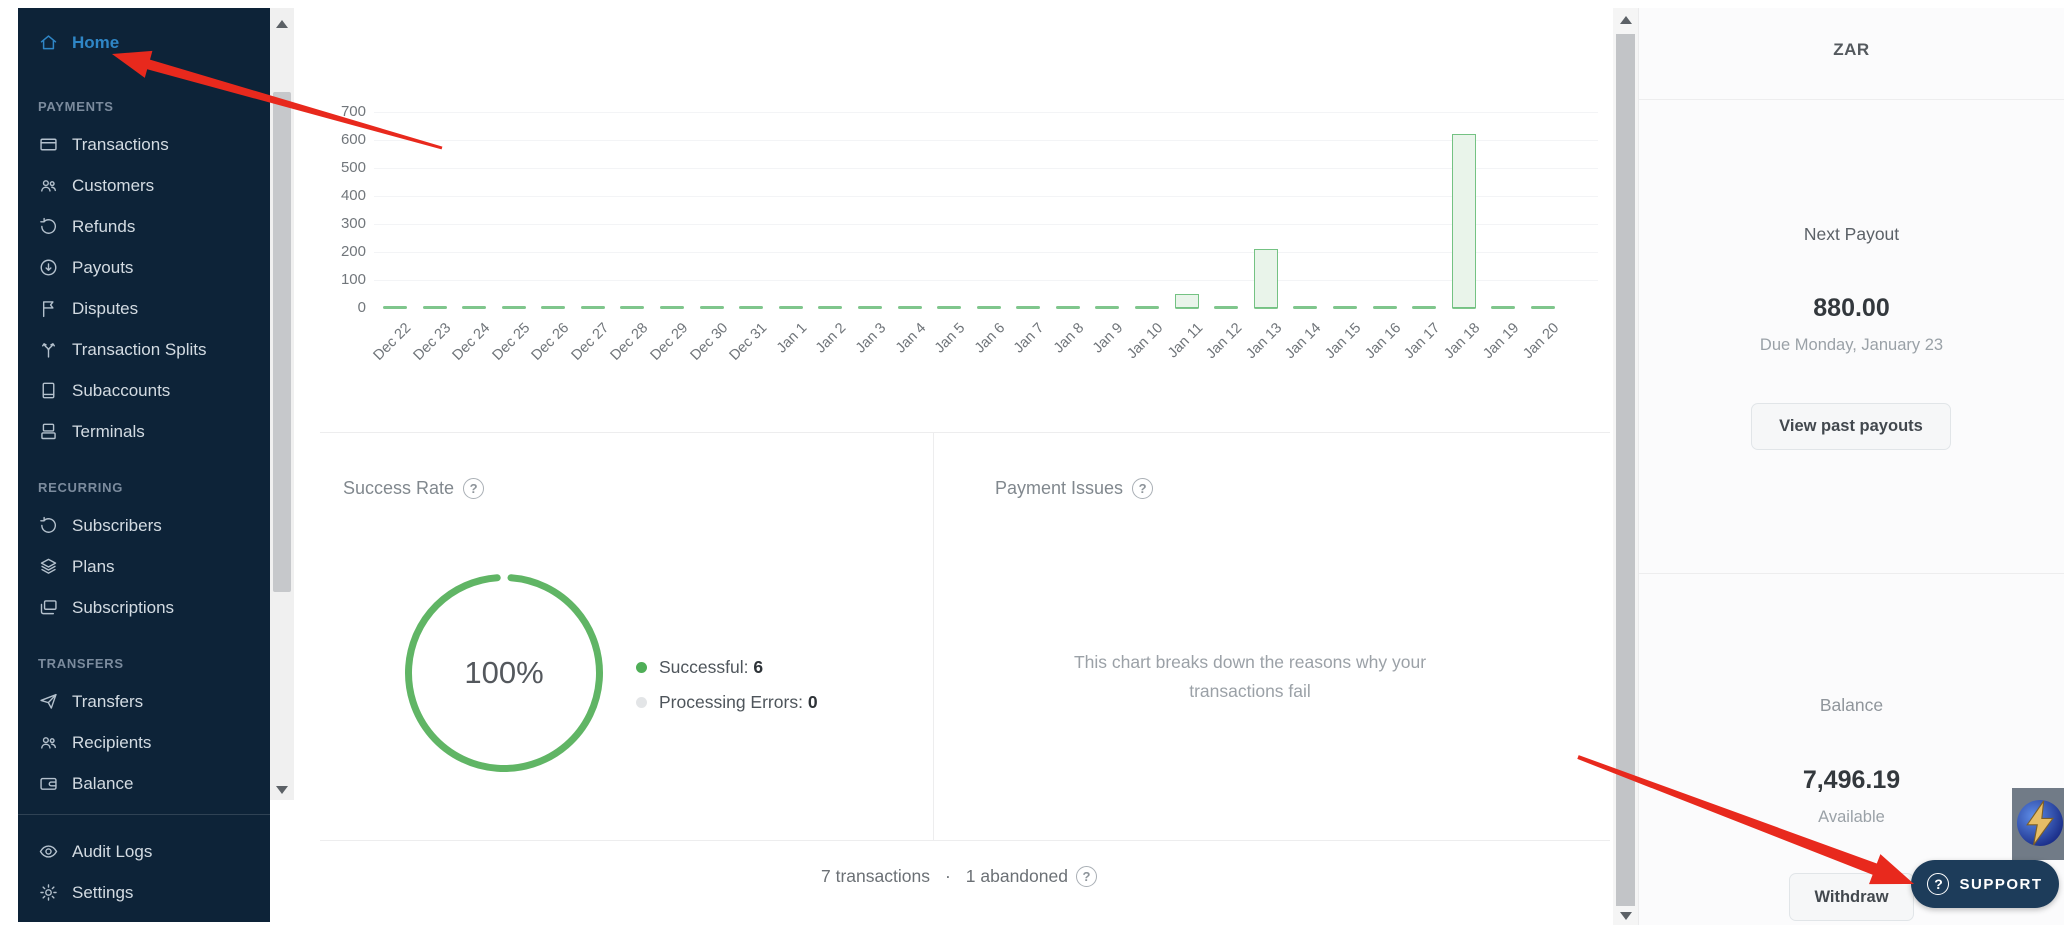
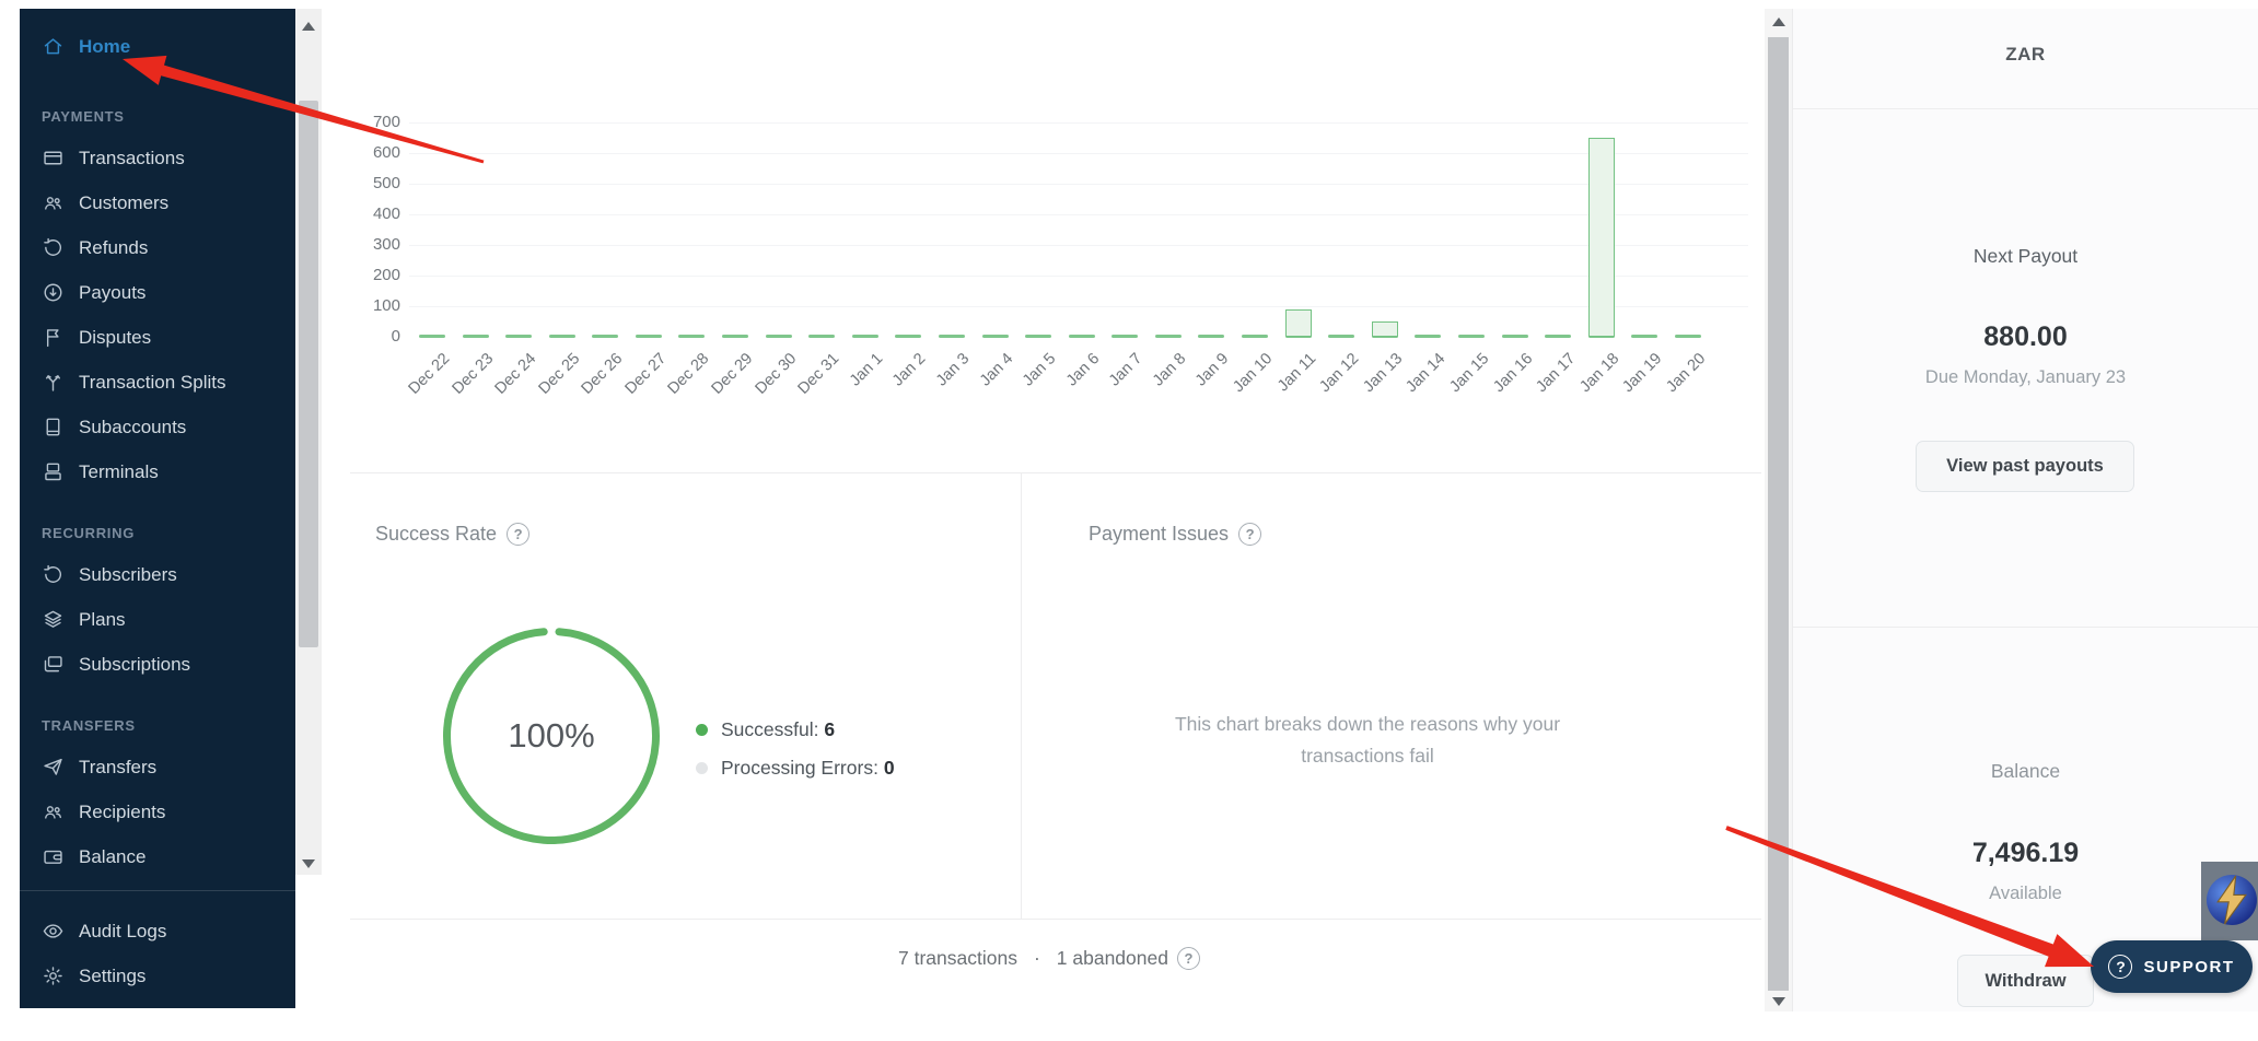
Jan 11: 50 -> 90
Jan 13: 210 -> 50
Jan 18: 620 -> 650
